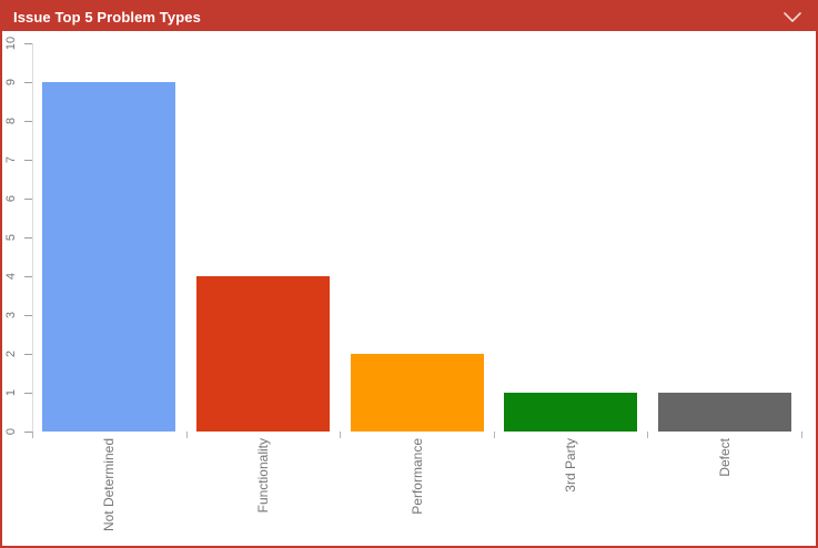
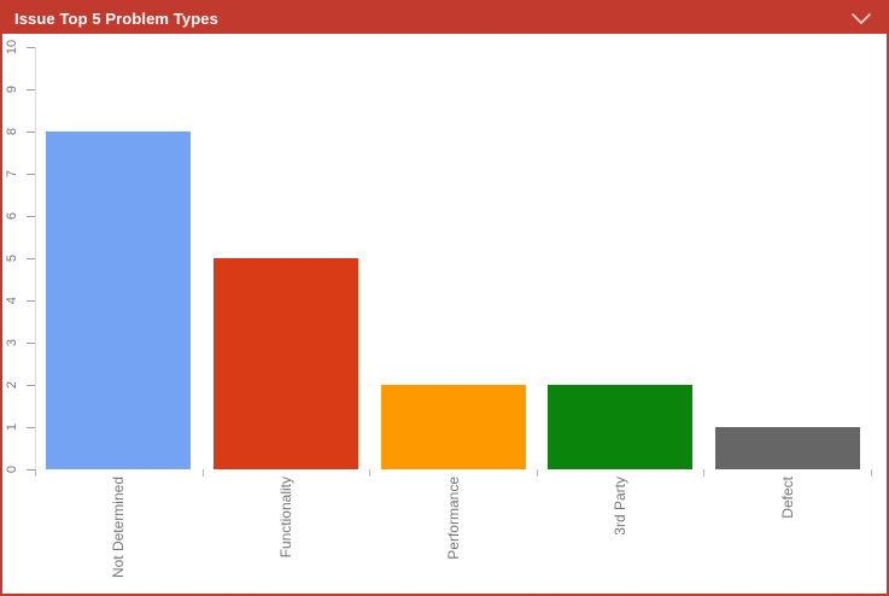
Not Determined: 9 -> 8
Functionality: 4 -> 5
3rd Party: 1 -> 2
